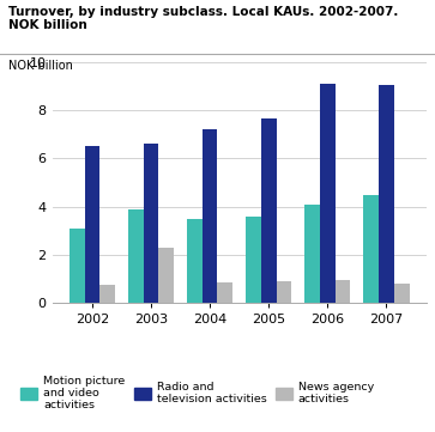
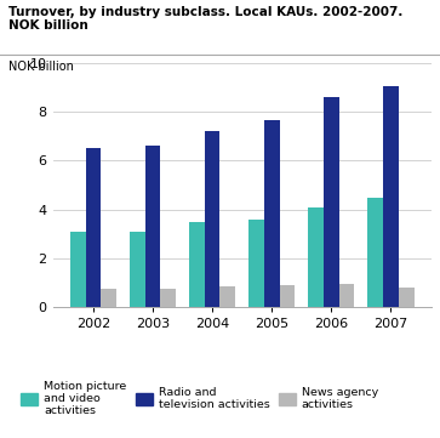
Motion picture and video activities/2003: 3.9 -> 3.1
News agency activities/2003: 2.30 -> 0.75
Radio and television activities/2006: 9.10 -> 8.60
